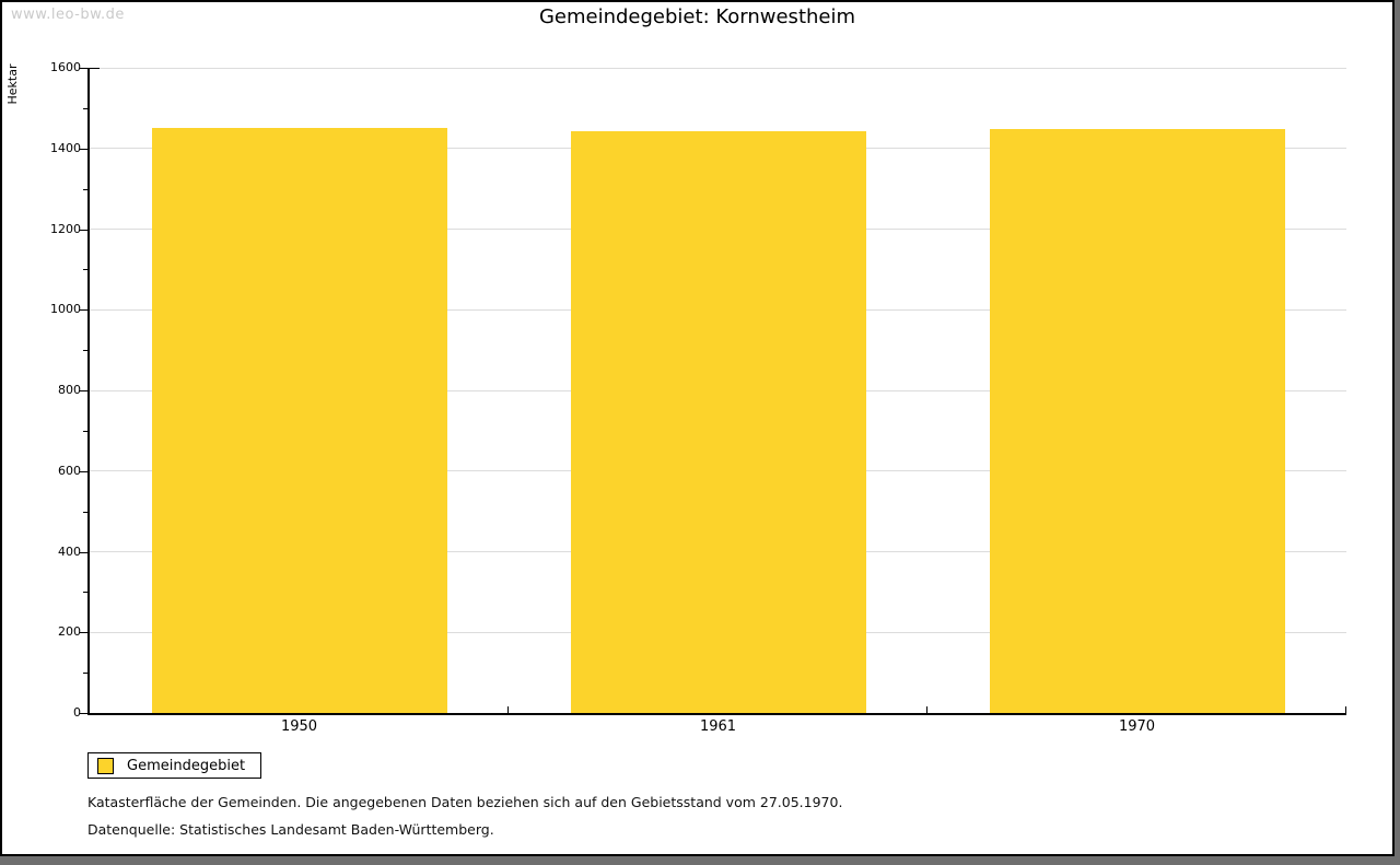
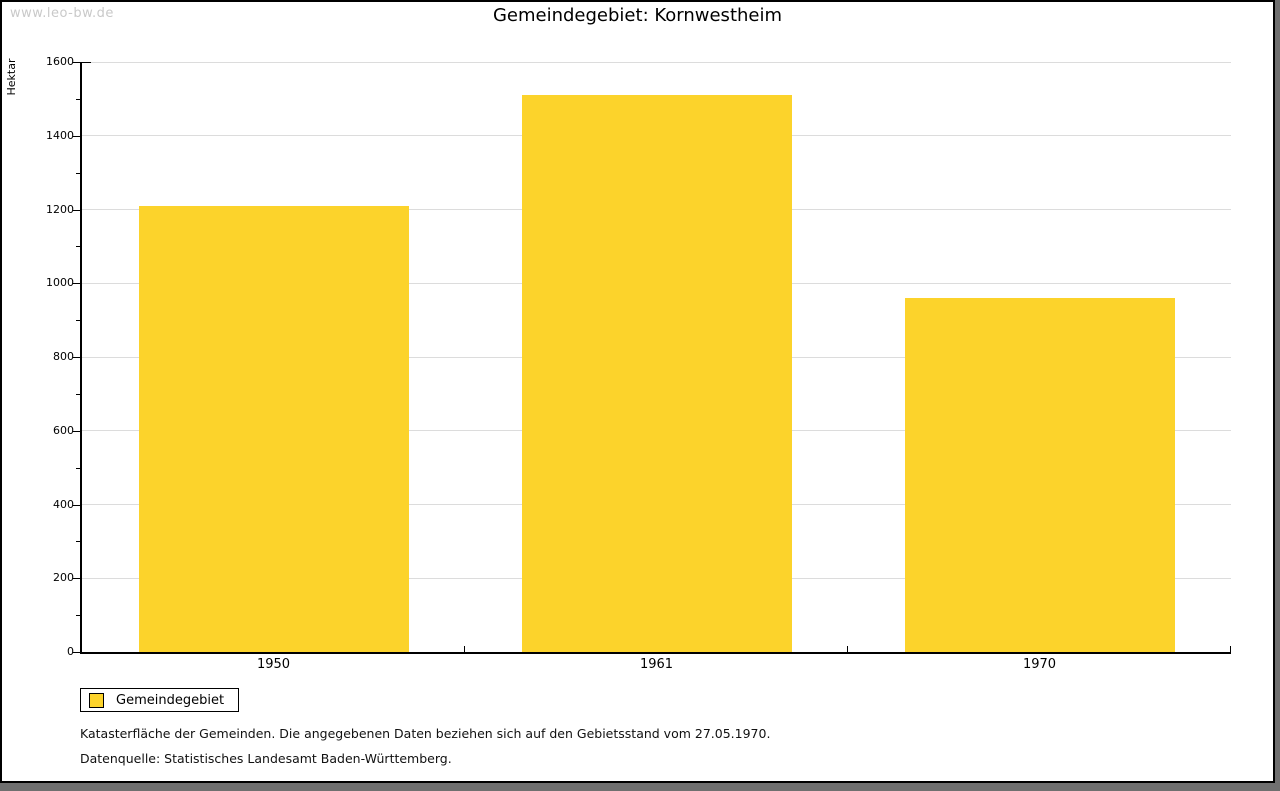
1950: 1450 -> 1210
1961: 1440 -> 1510
1970: 1450 -> 960
